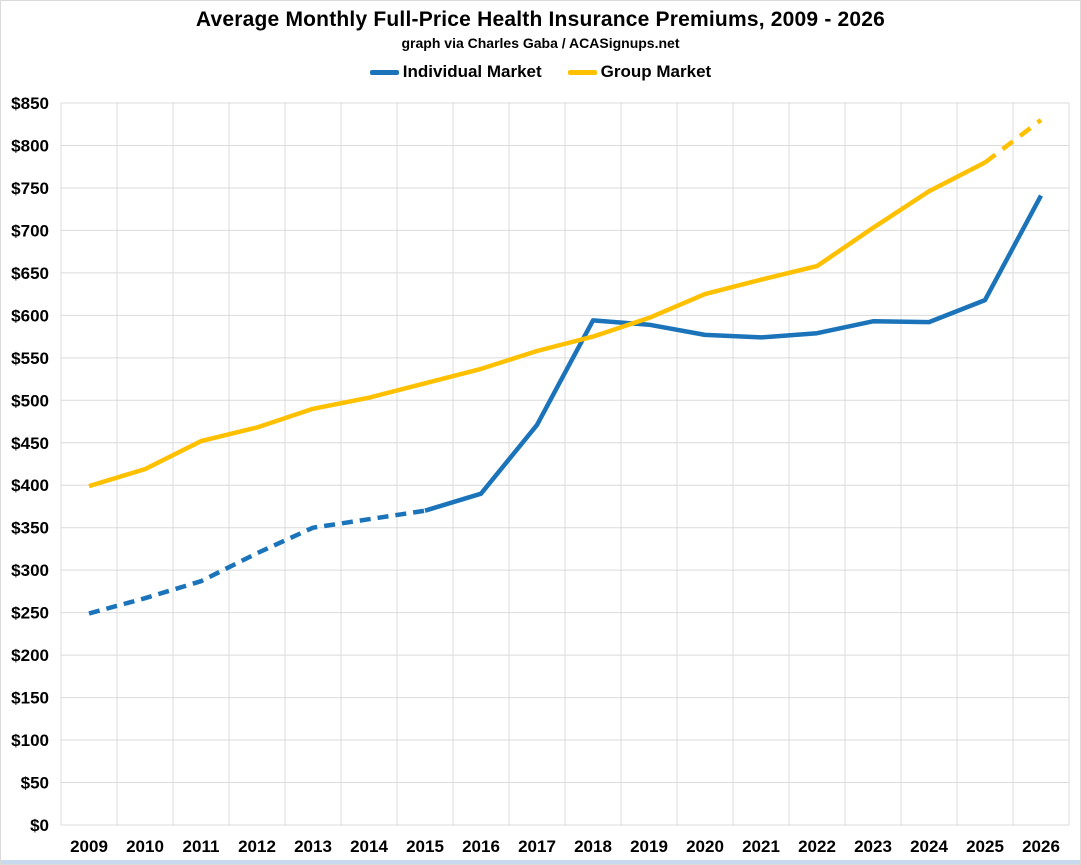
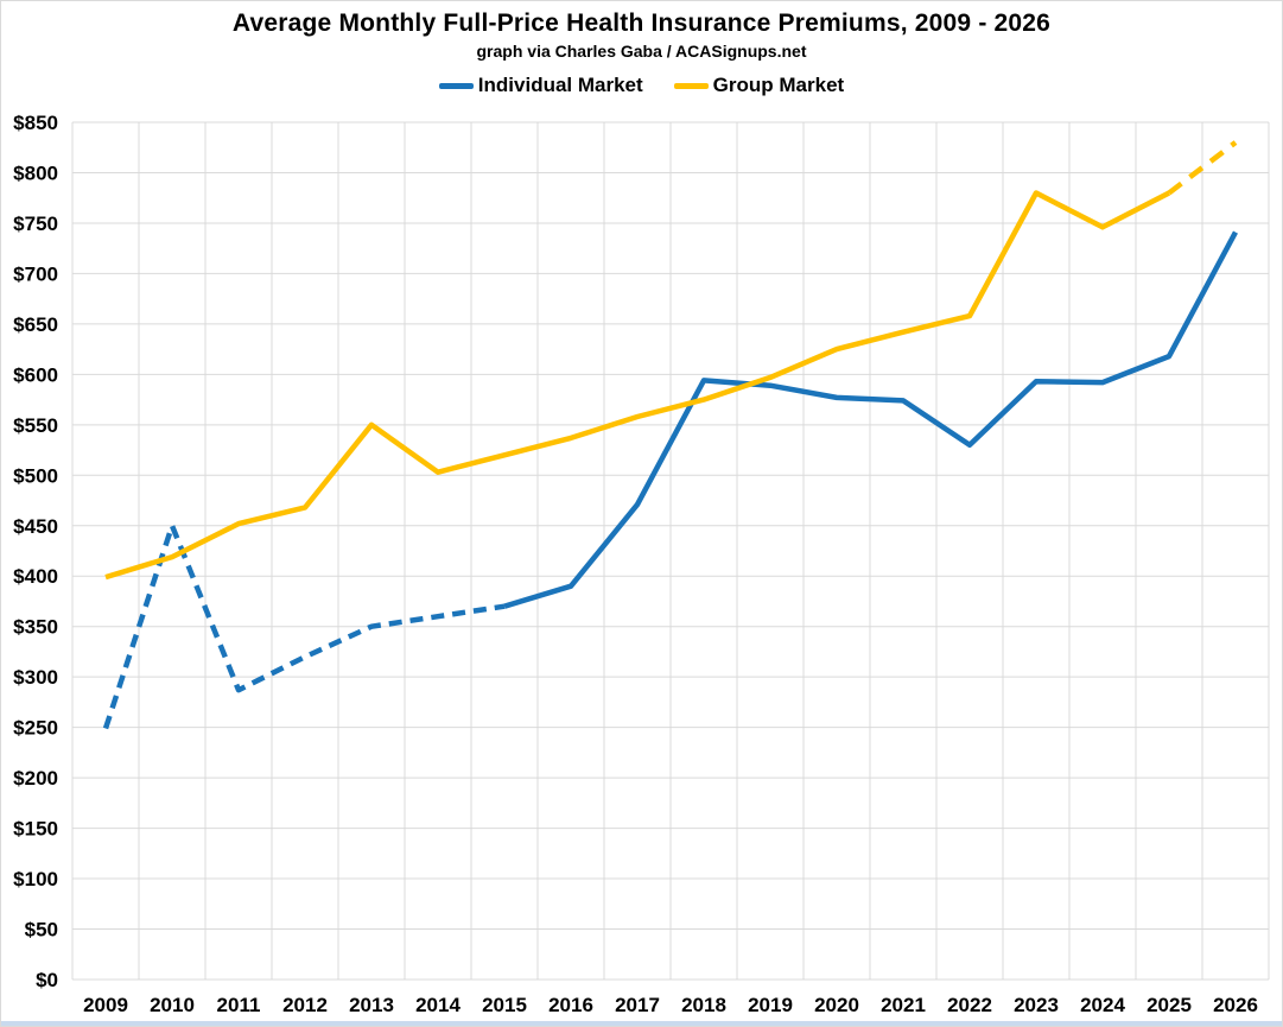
Individual Market/2010: $270 -> $450
Group Market/2013: $490 -> $550
Individual Market/2022: $580 -> $530
Group Market/2023: $700 -> $780
